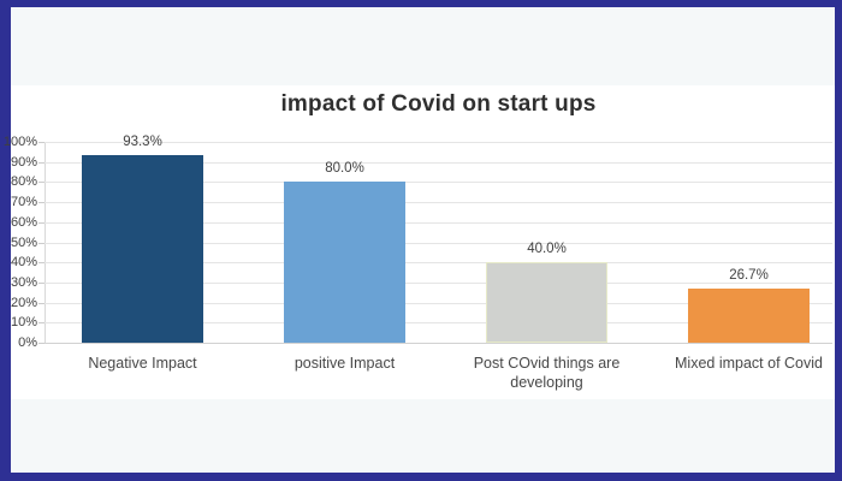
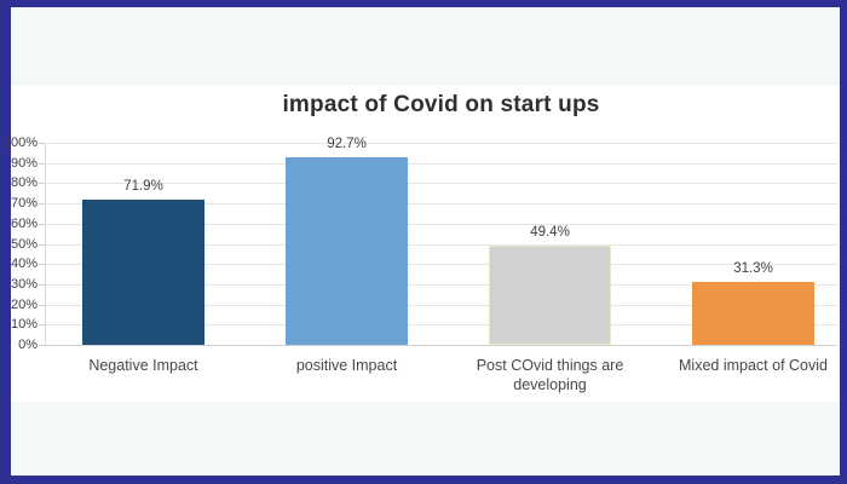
Negative Impact: 93.3% -> 71.9%
positive Impact: 80.0% -> 92.7%
Post COvid things are developing: 40.0% -> 49.4%
Mixed impact of Covid: 26.7% -> 31.3%
